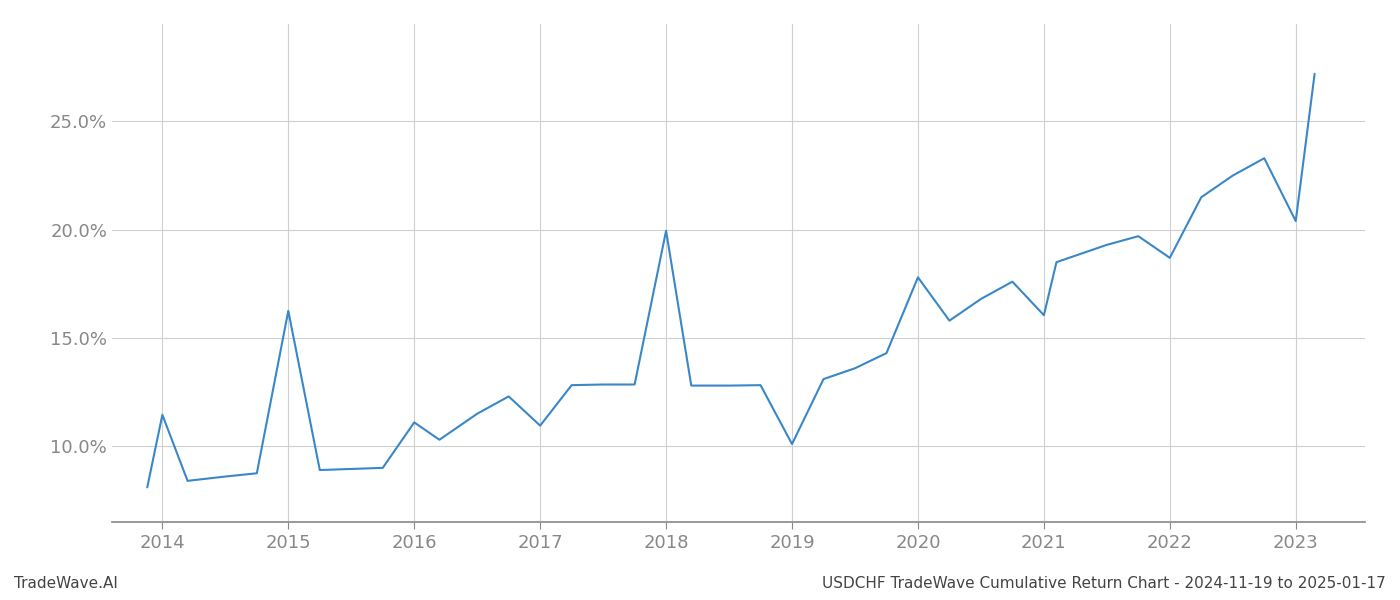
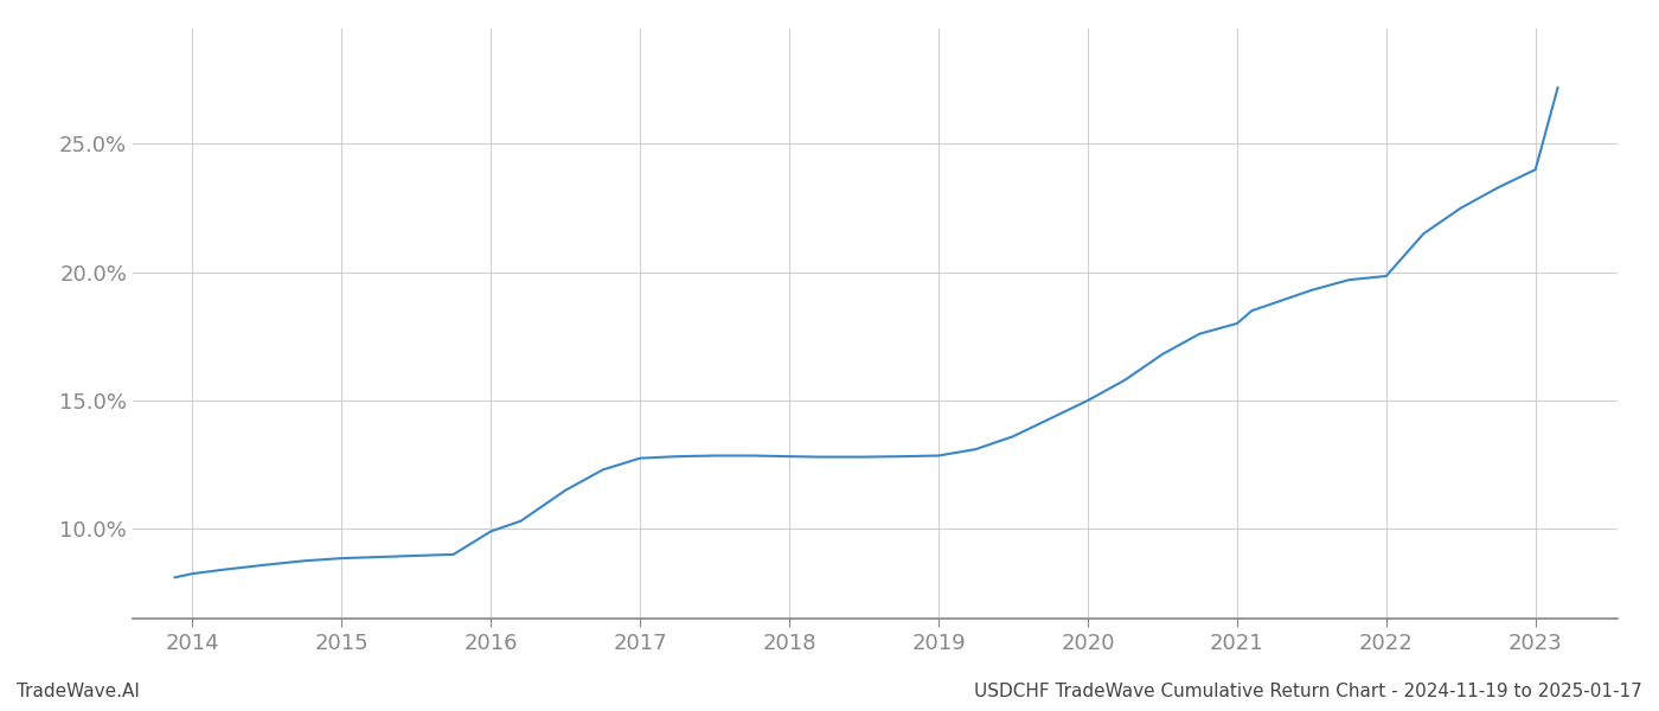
2014: 11.45% -> 8.25%
2015: 16.25% -> 8.85%
2016: 11.10% -> 9.90%
2017: 10.95% -> 12.75%
2018: 19.95% -> 12.82%
2019: 10.10% -> 12.85%
2020: 17.80% -> 15.00%
2021: 16.05% -> 18.00%
2022: 18.70% -> 19.85%
2023: 20.40% -> 24.00%
